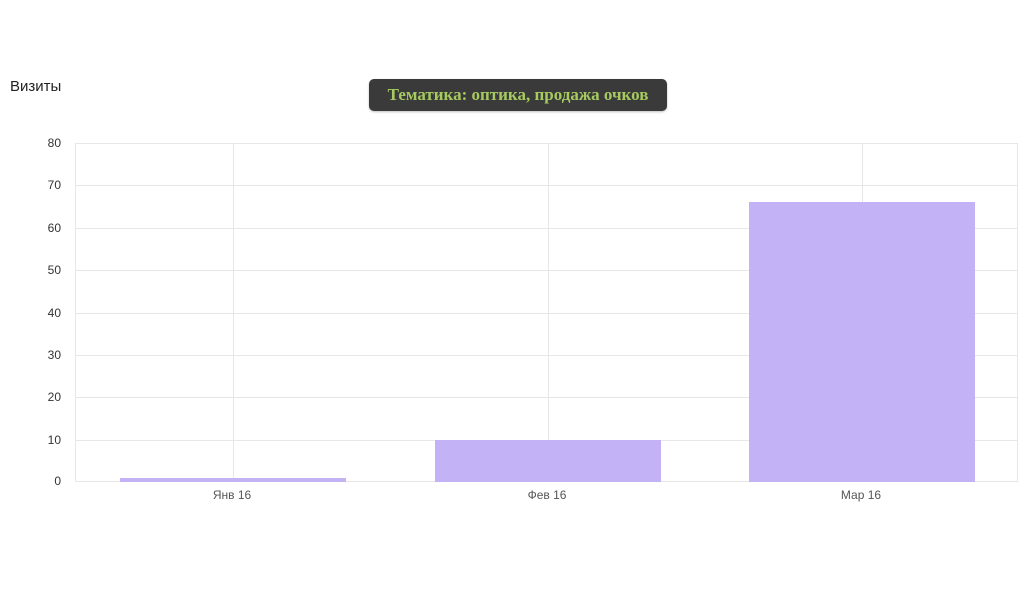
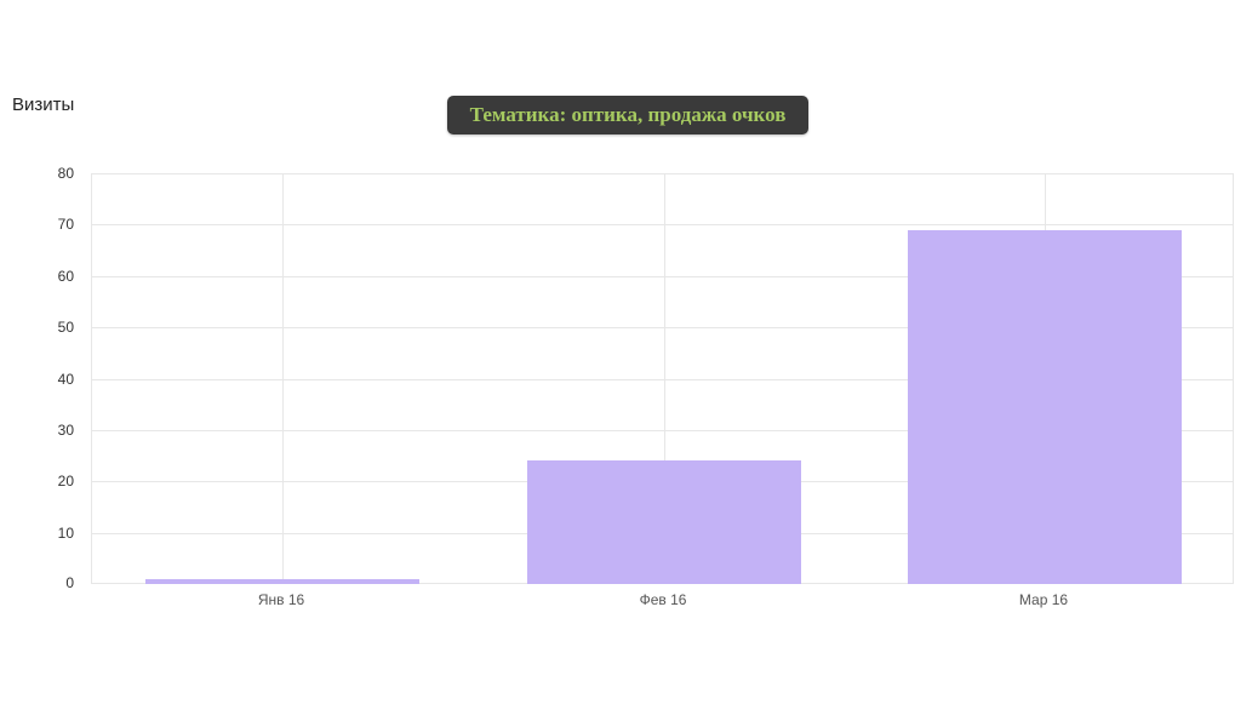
Фев 16: 10 -> 24
Мар 16: 66 -> 69
